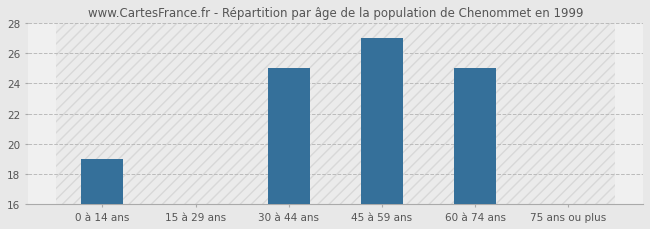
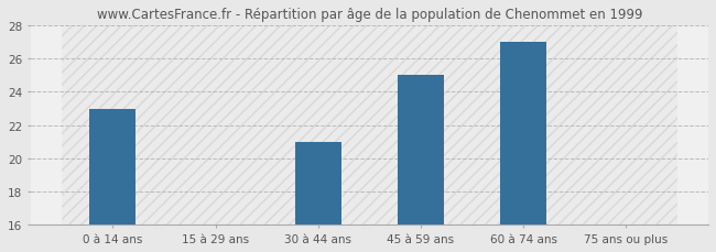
0 à 14 ans: 19 -> 23
30 à 44 ans: 25 -> 21
45 à 59 ans: 27 -> 25
60 à 74 ans: 25 -> 27
